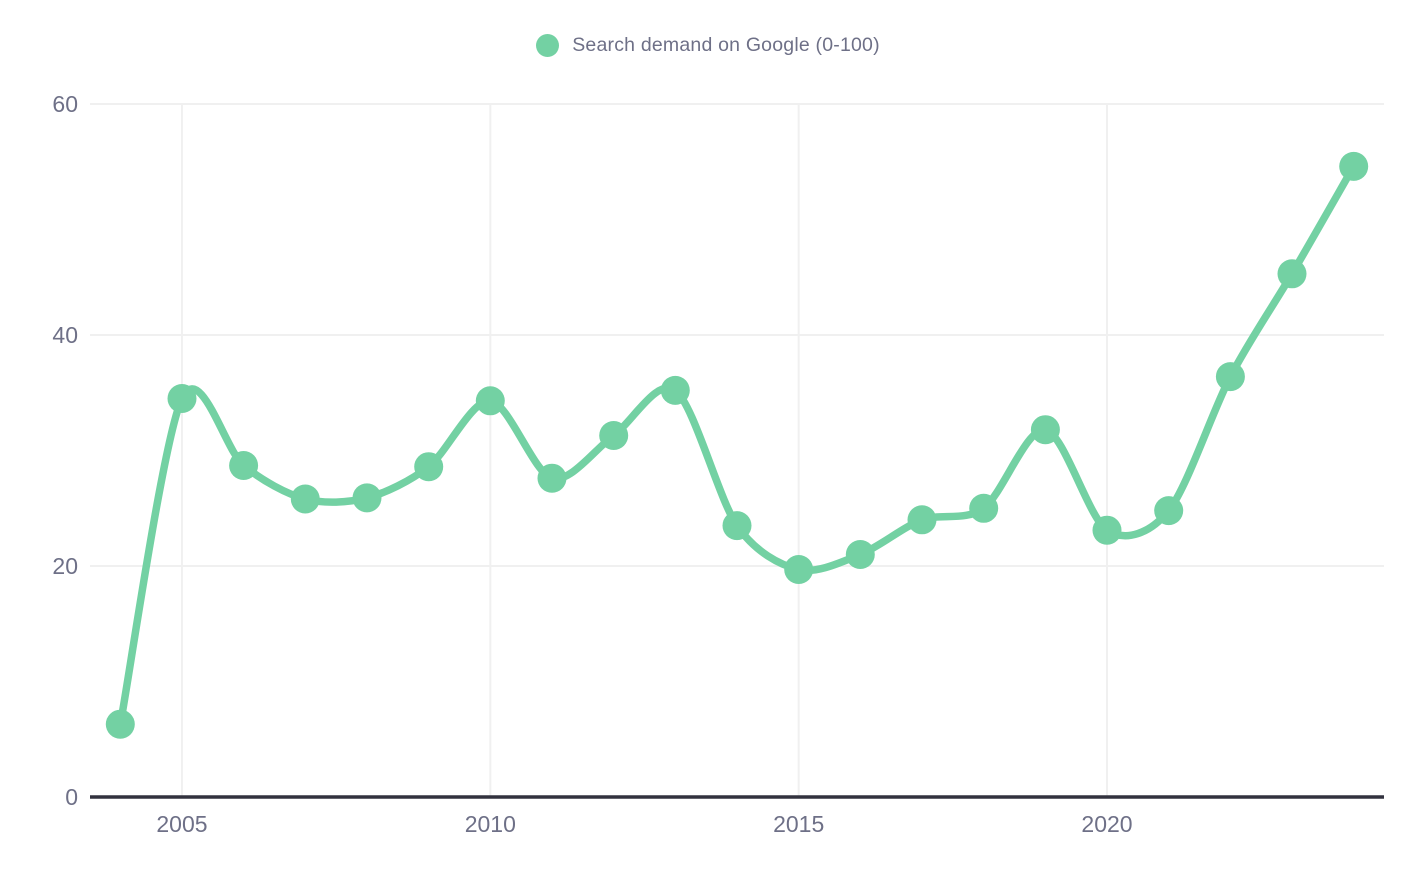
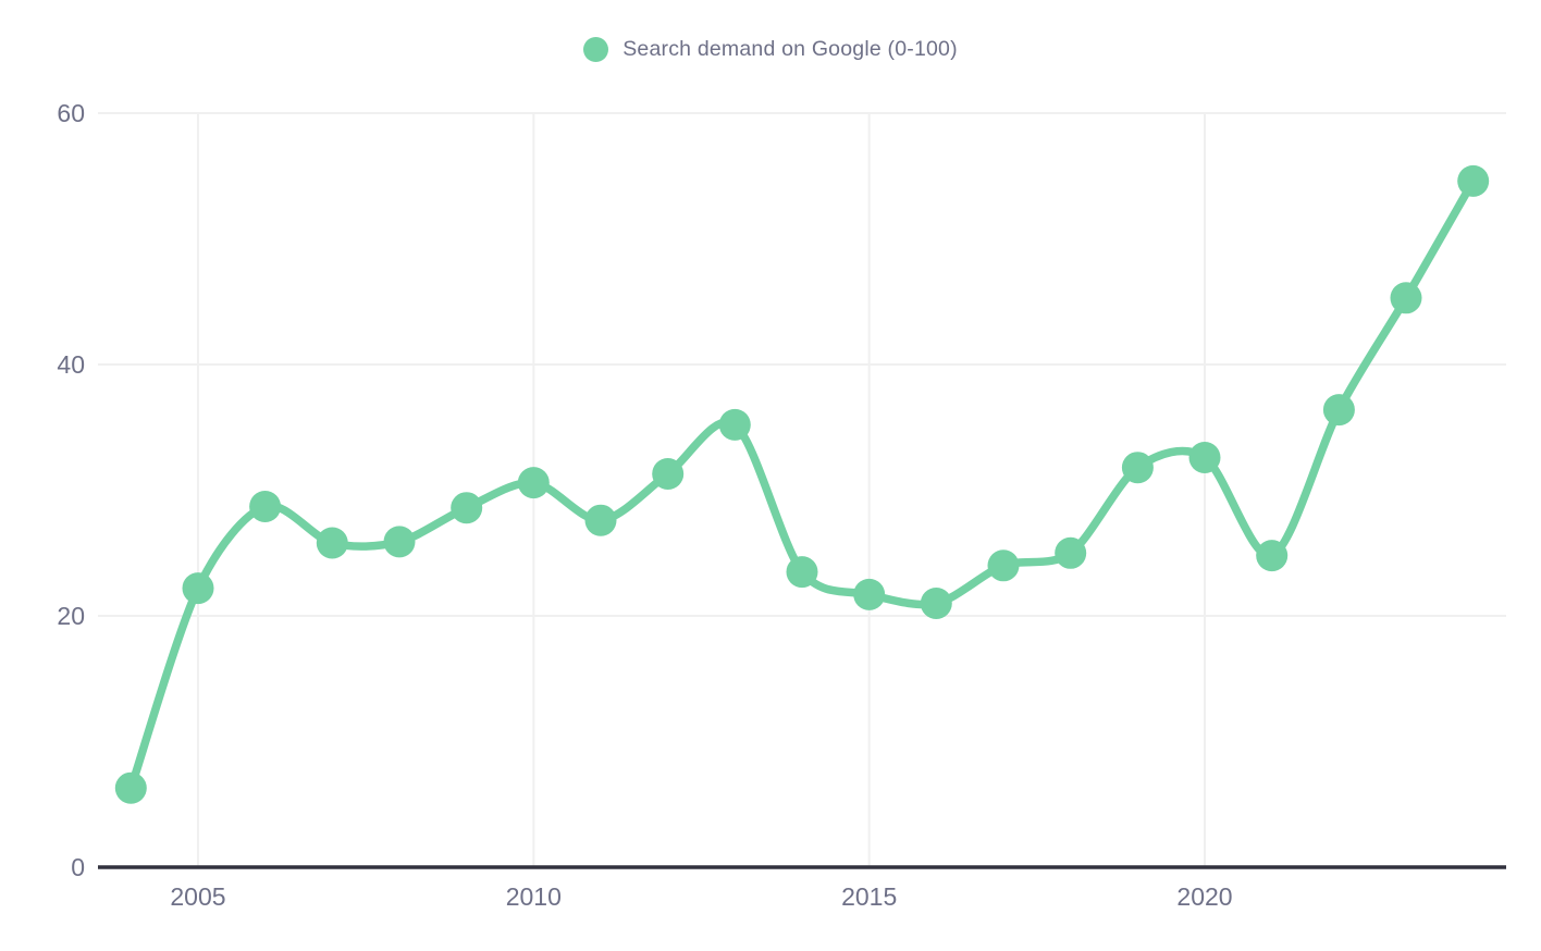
2005: 34.5 -> 22.2
2010: 34.3 -> 30.6
2015: 19.7 -> 21.7
2020: 23.1 -> 32.6
